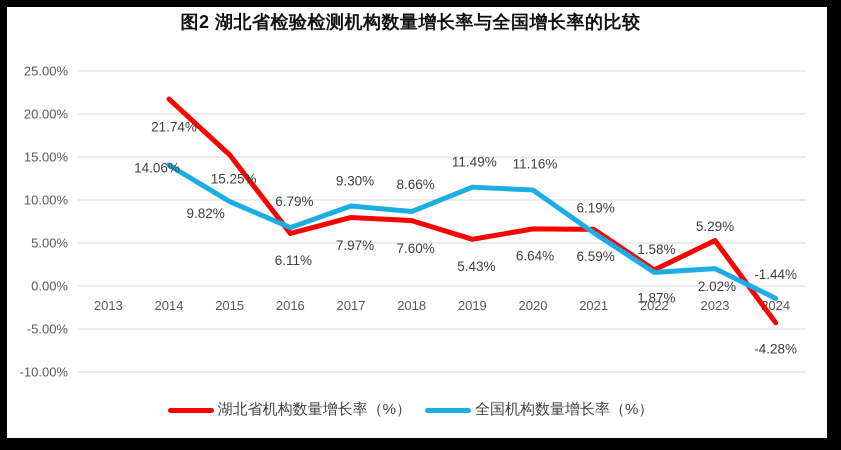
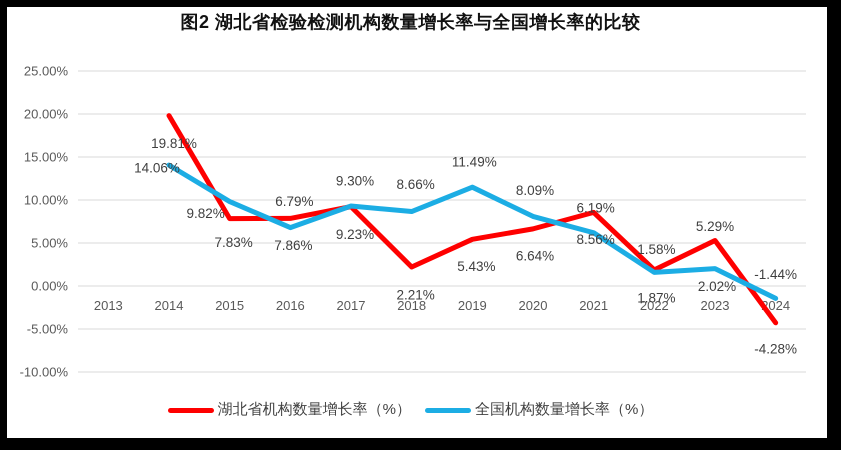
湖北省机构数量增长率（%）/2014: 21.74% -> 19.81%
湖北省机构数量增长率（%）/2015: 15.25% -> 7.83%
湖北省机构数量增长率（%）/2016: 6.11% -> 7.86%
湖北省机构数量增长率（%）/2017: 7.97% -> 9.23%
湖北省机构数量增长率（%）/2018: 7.60% -> 2.21%
全国机构数量增长率（%）/2020: 11.16% -> 8.09%
湖北省机构数量增长率（%）/2021: 6.59% -> 8.56%
